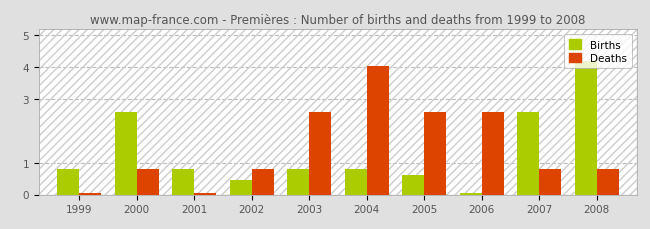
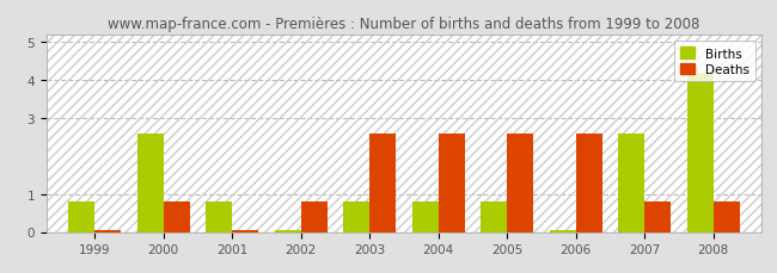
Births/2002: 0.45 -> 0.05
Deaths/2004: 4.05 -> 2.60
Births/2005: 0.60 -> 0.80
